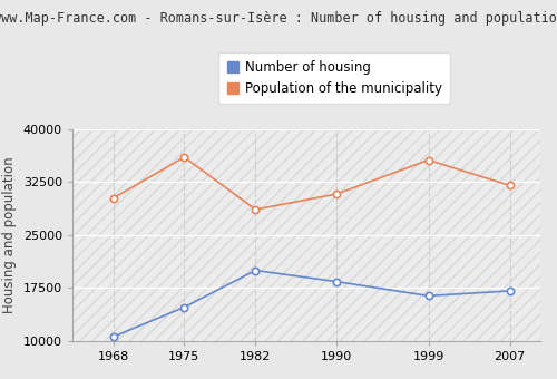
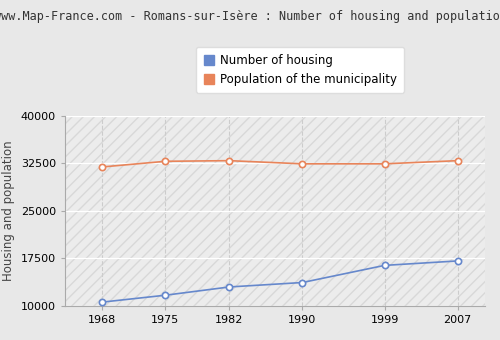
Population of the municipality/1968: 30200 -> 31900
Number of housing/1975: 14800 -> 11700
Population of the municipality/1975: 36000 -> 32800
Number of housing/1982: 20000 -> 13000
Population of the municipality/1982: 28600 -> 32900
Number of housing/1990: 18400 -> 13700
Population of the municipality/1990: 30800 -> 32400
Population of the municipality/1999: 35600 -> 32400
Population of the municipality/2007: 32000 -> 32900
